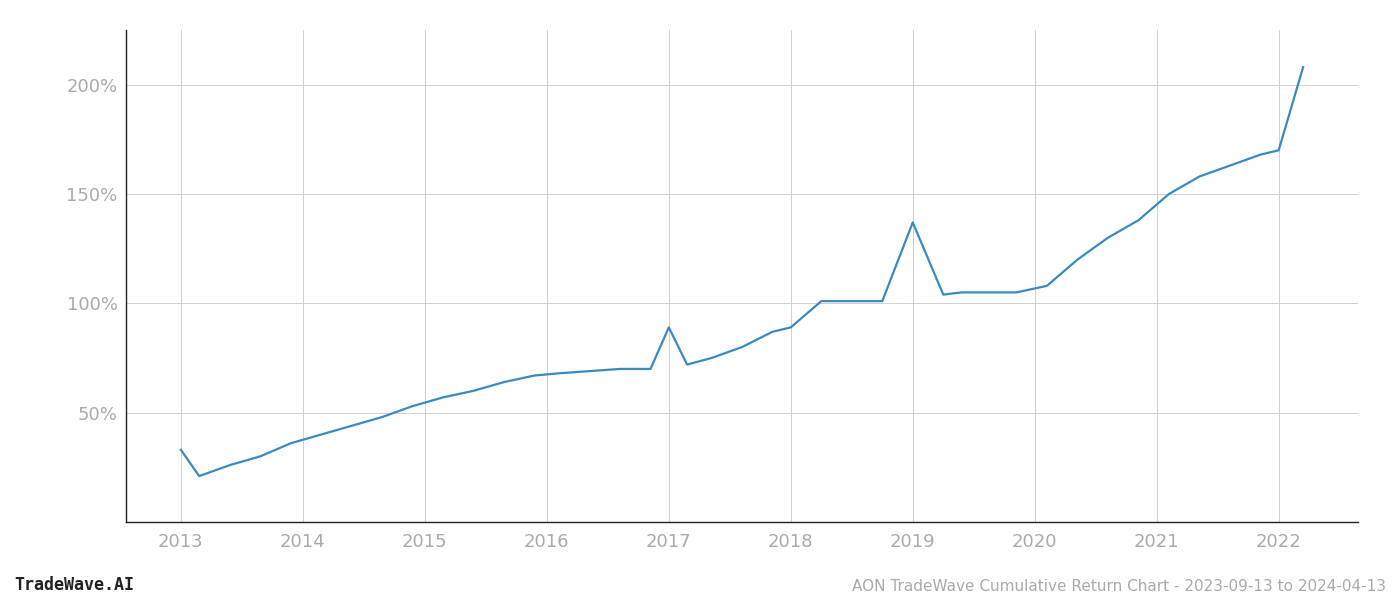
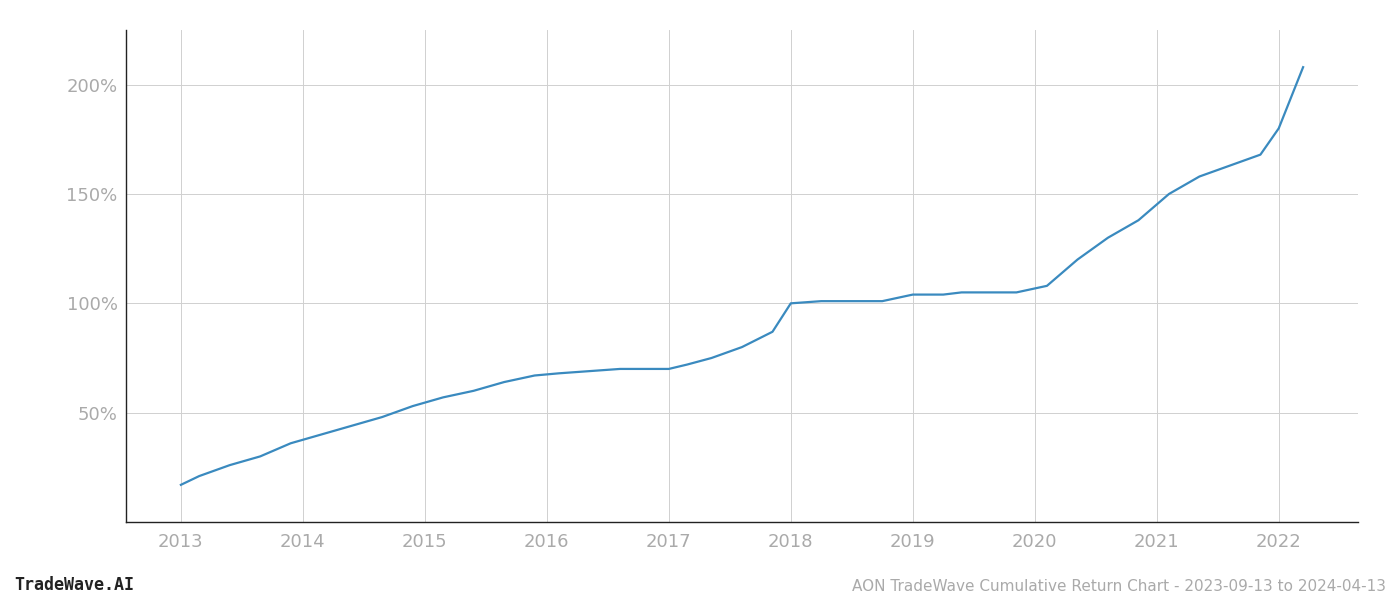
2013: 33% -> 17%
2017: 89% -> 70%
2018: 89% -> 100%
2019: 137% -> 104%
2022: 170% -> 180%
